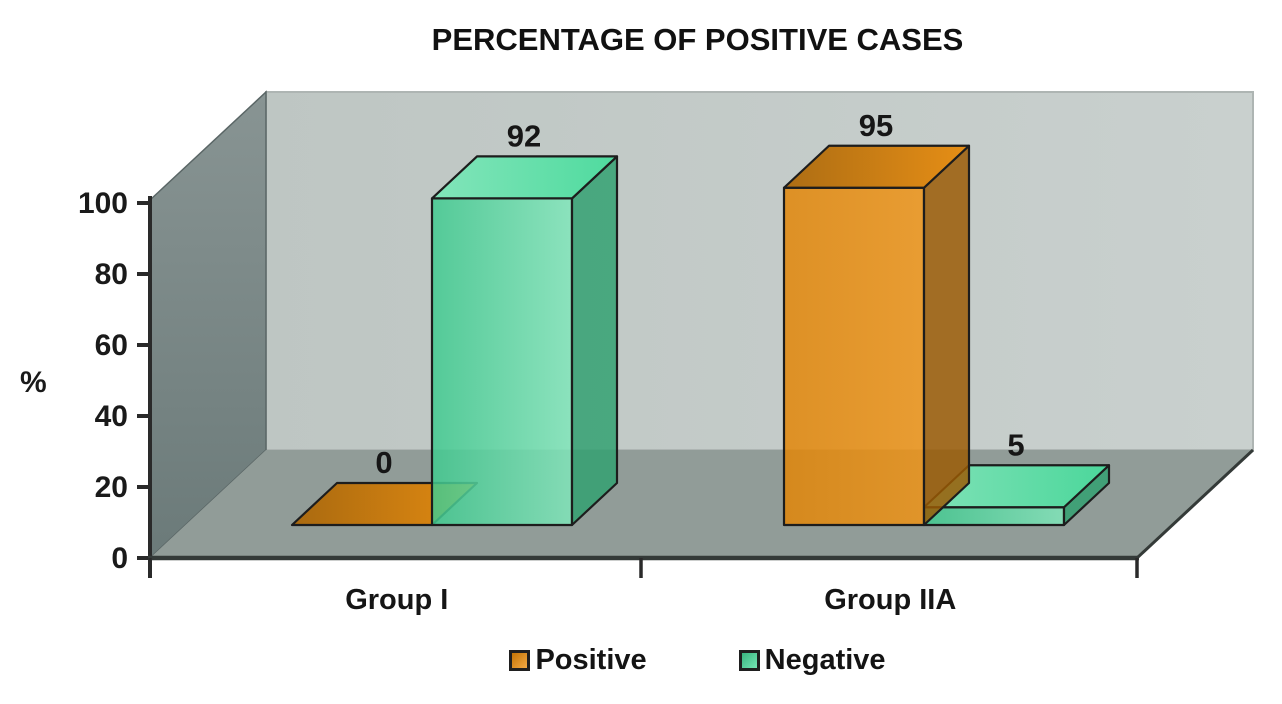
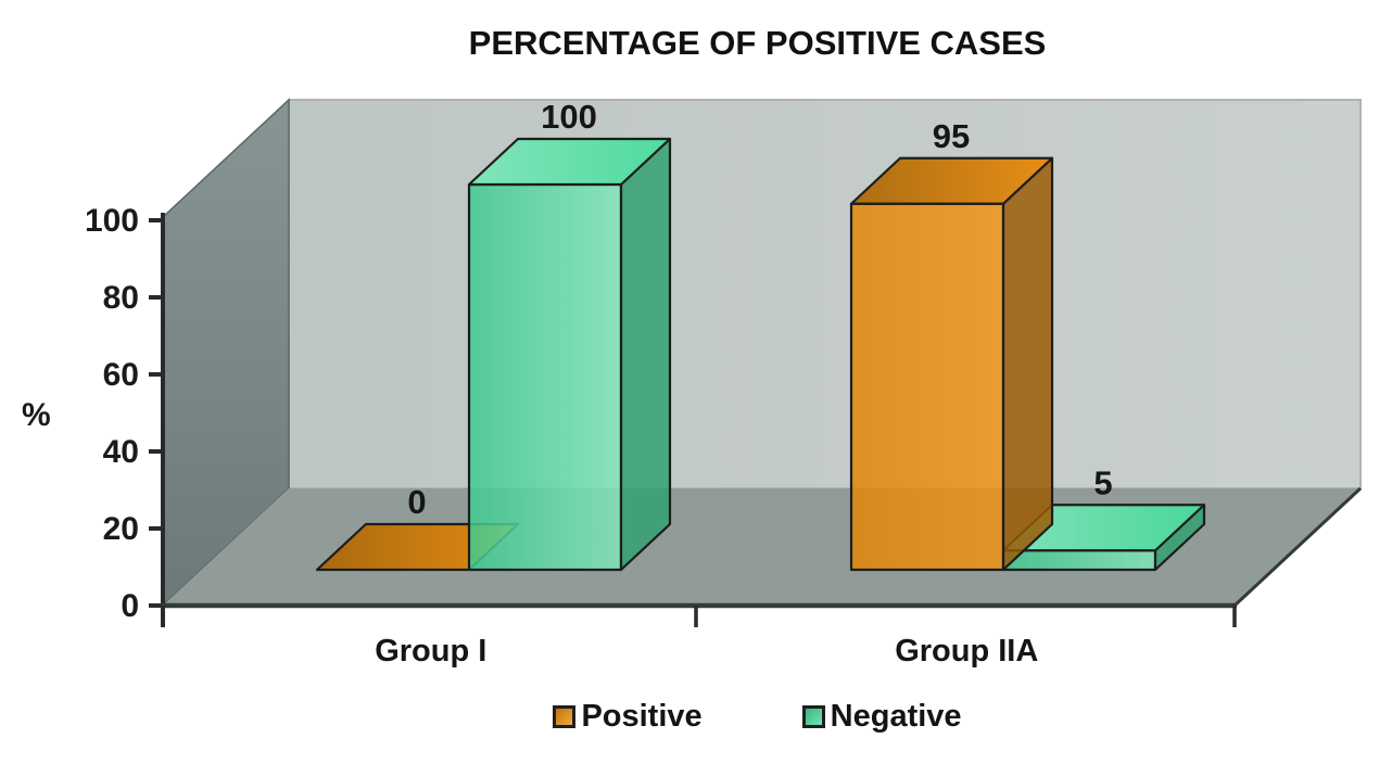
Negative/Group I: 92 -> 100
